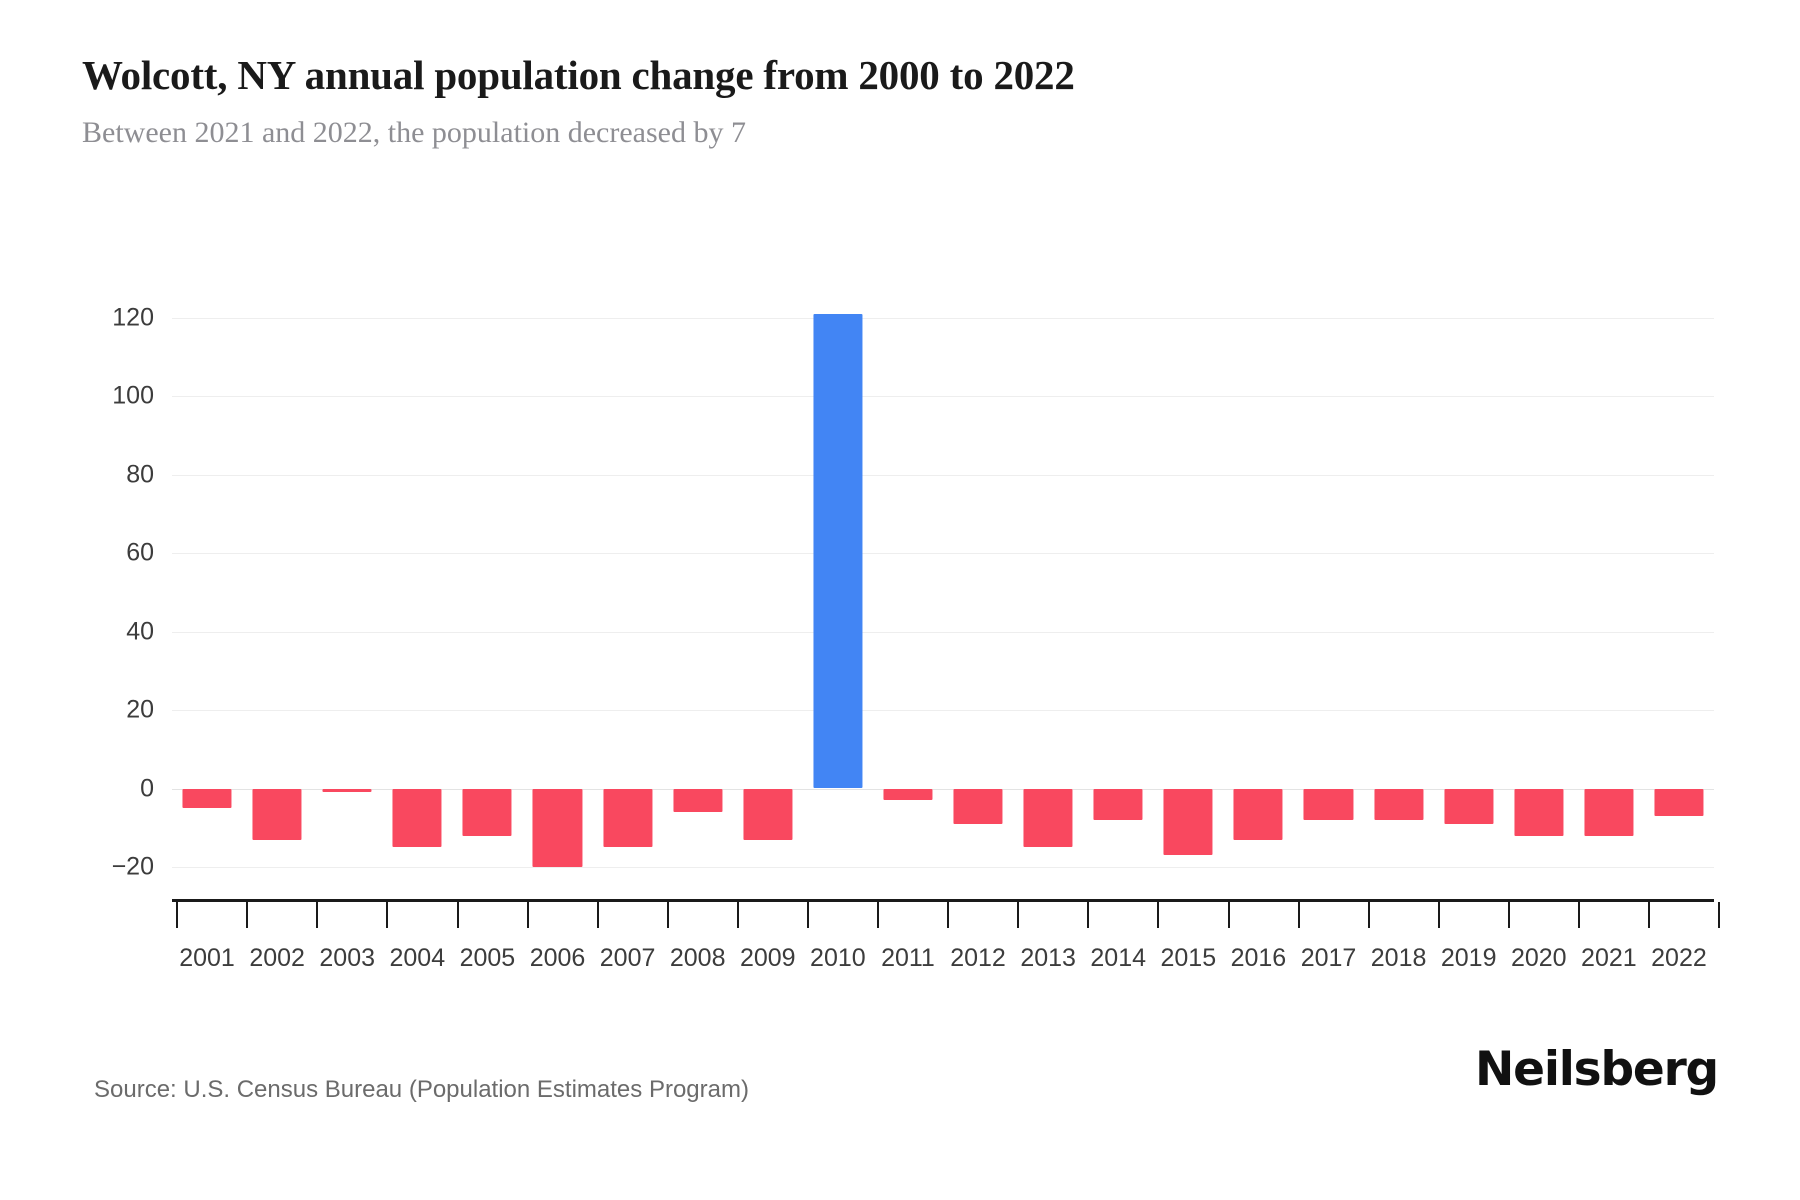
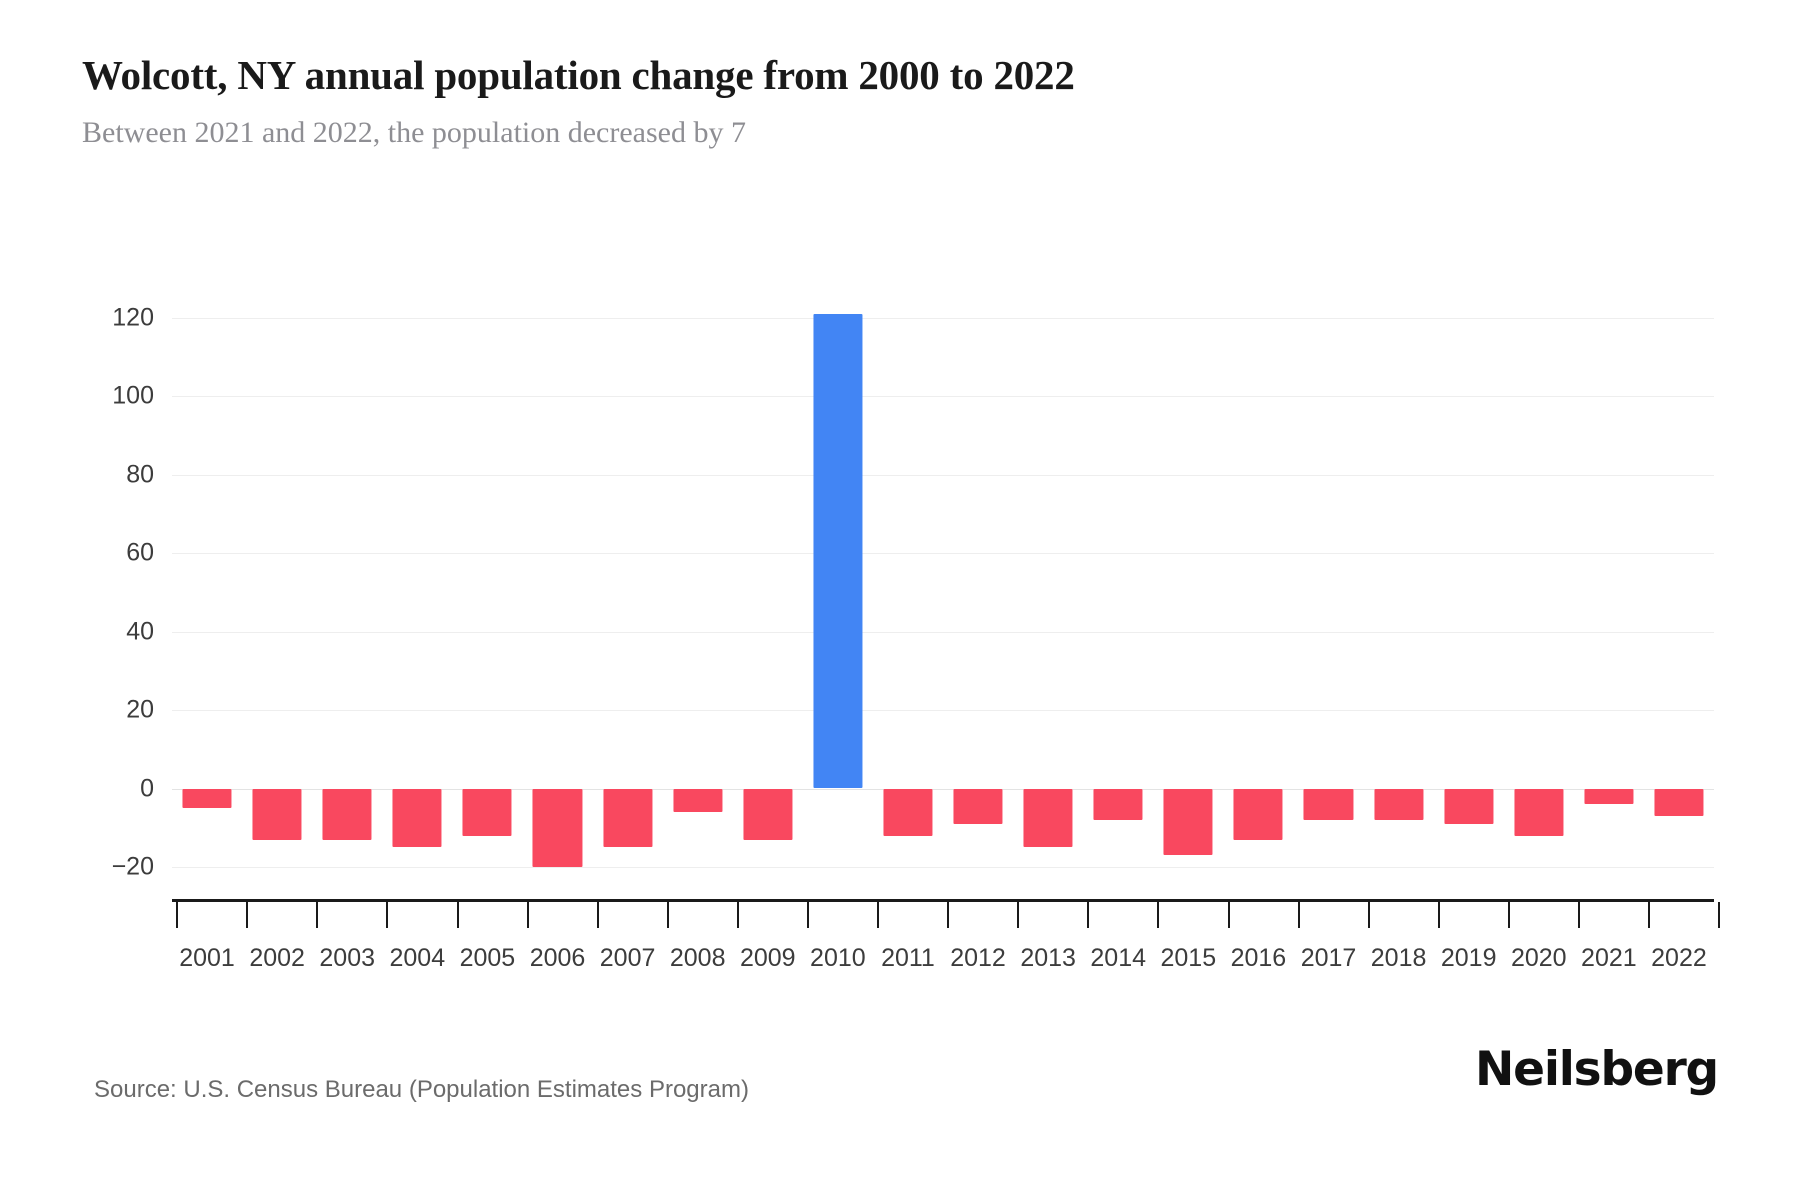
2003: -1 -> -13
2011: -3 -> -12
2021: -12 -> -4
